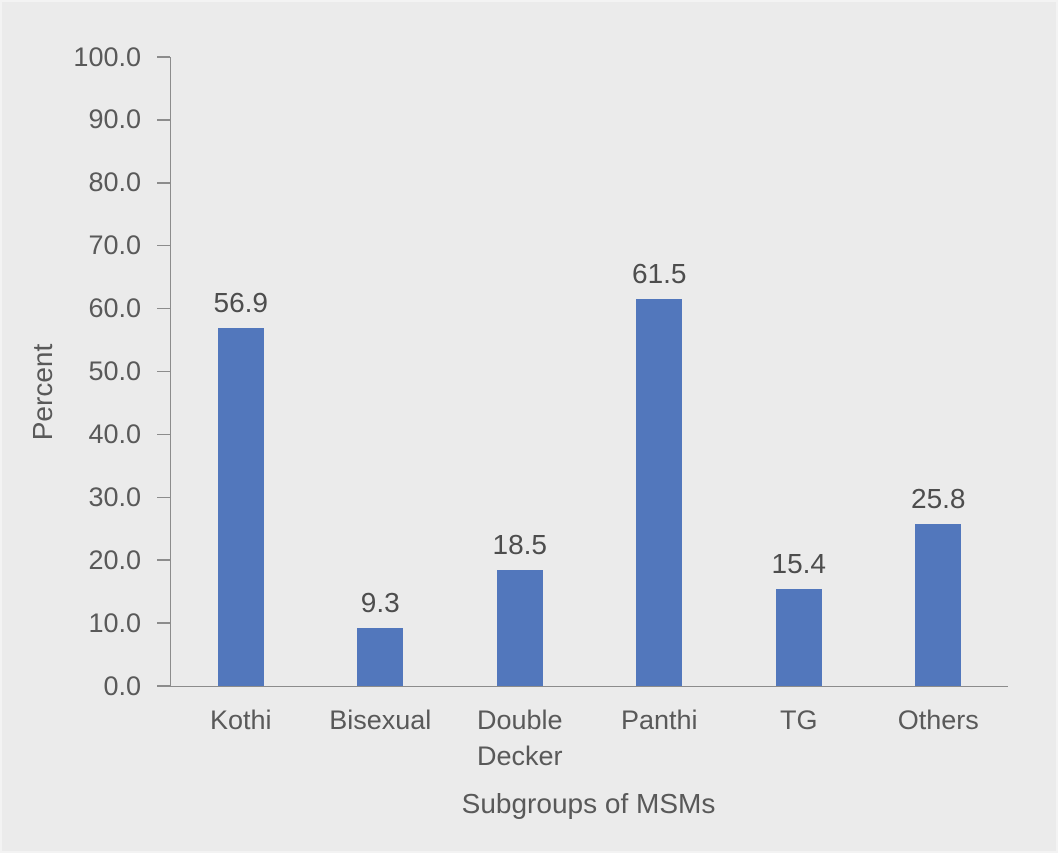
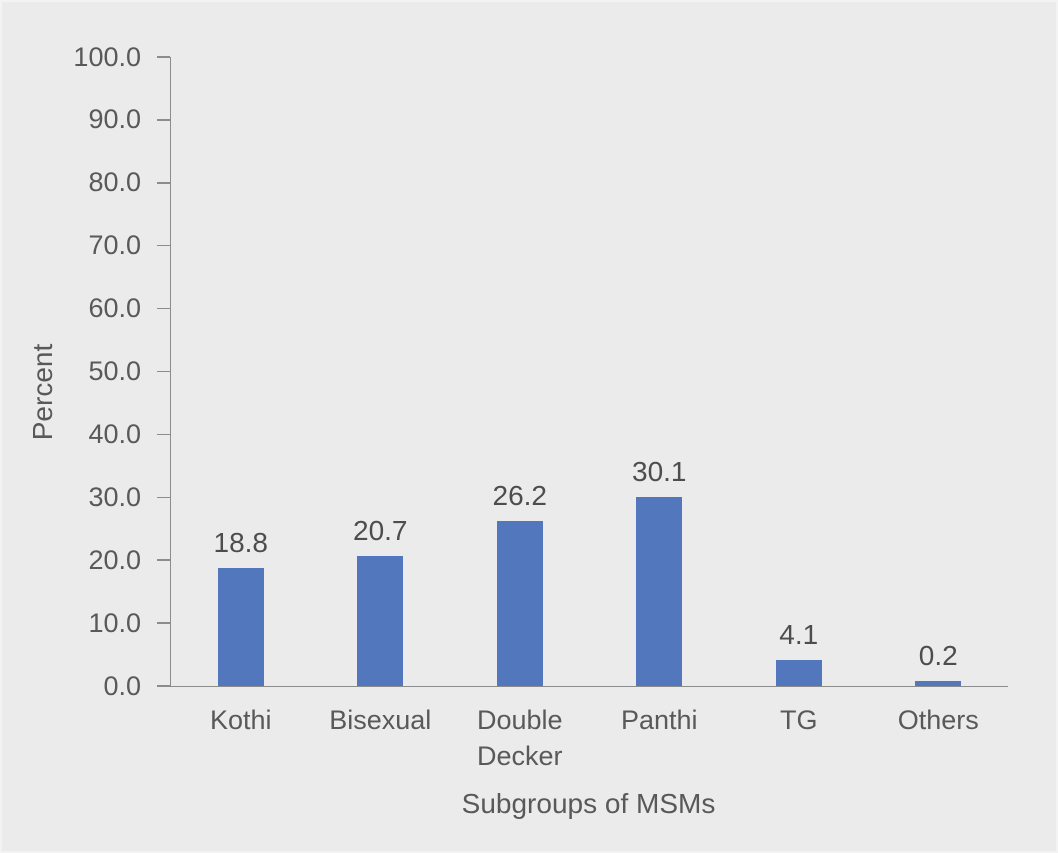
Kothi: 56.9 -> 18.8
Bisexual: 9.3 -> 20.7
Double Decker: 18.5 -> 26.2
Panthi: 61.5 -> 30.1
TG: 15.4 -> 4.1
Others: 25.8 -> 0.2
